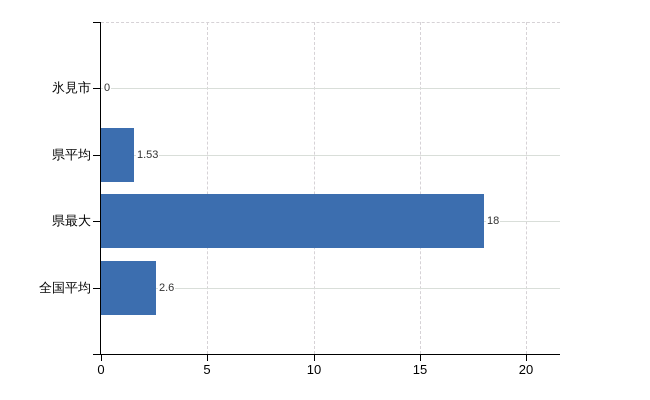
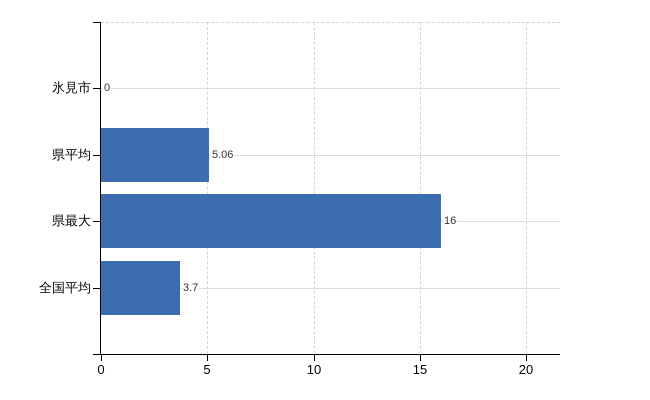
県平均: 1.53 -> 5.06
県最大: 18 -> 16
全国平均: 2.6 -> 3.7
